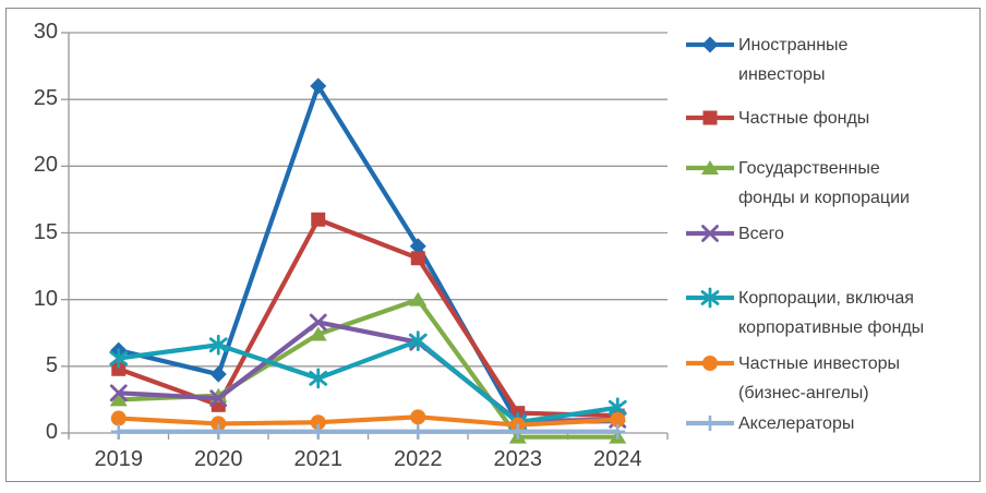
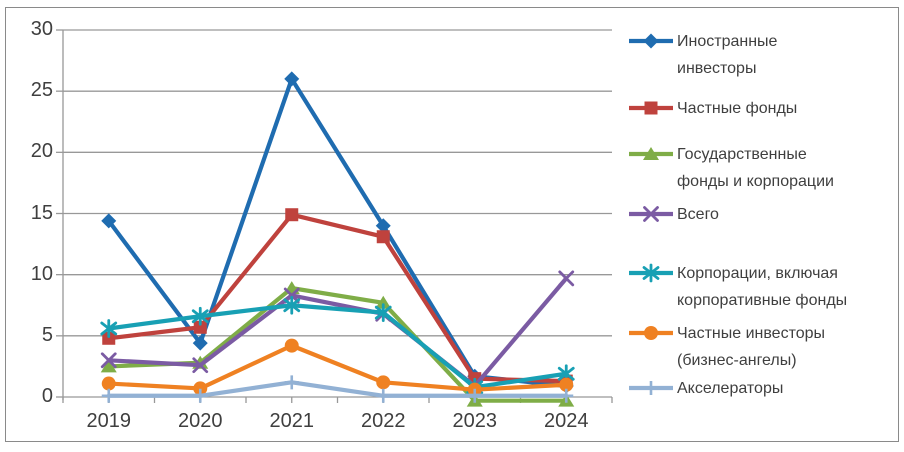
Иностранные инвесторы/2019: 6.2 -> 14.4
Частные фонды/2020: 2.1 -> 5.7
Частные фонды/2021: 16.0 -> 14.9
Государственные фонды и корпорации/2021: 7.4 -> 8.9
Корпорации, включая корпоративные фонды/2021: 4.1 -> 7.5
Частные инвесторы (бизнес-ангелы)/2021: 0.8 -> 4.2
Акселераторы/2021: 0.1 -> 1.2
Государственные фонды и корпорации/2022: 10.0 -> 7.7
Иностранные инвесторы/2023: 0.8 -> 1.7
Всего/2024: 1.0 -> 9.7
